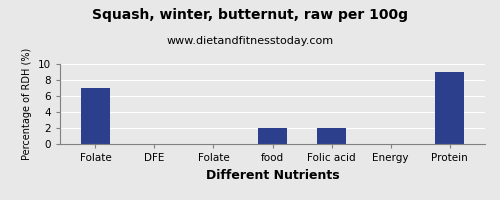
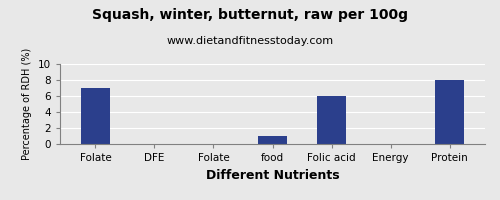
food: 2 -> 1
Folic acid: 2 -> 6
Protein: 9 -> 8
